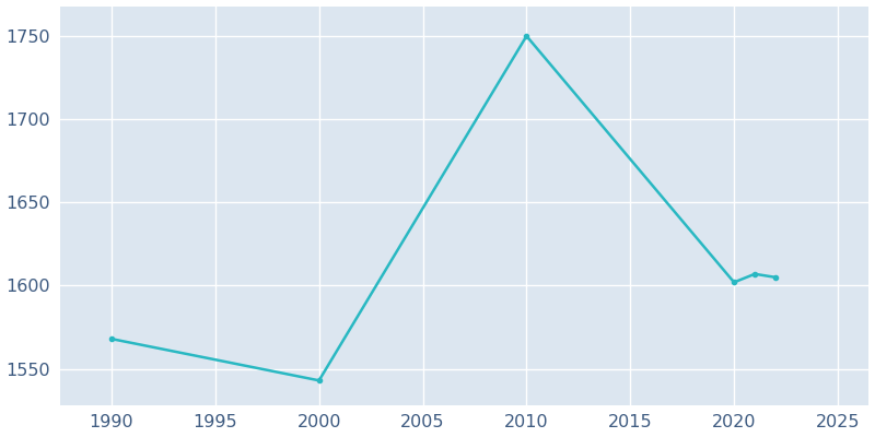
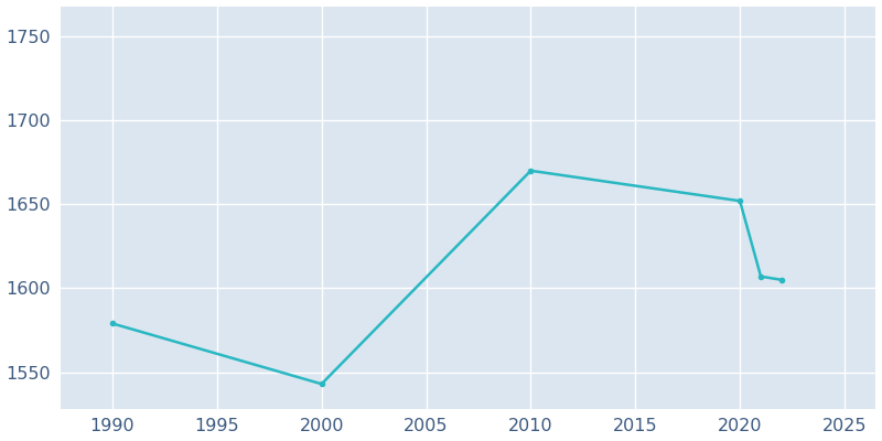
1990: 1568 -> 1579
2010: 1750 -> 1670
2020: 1602 -> 1652
